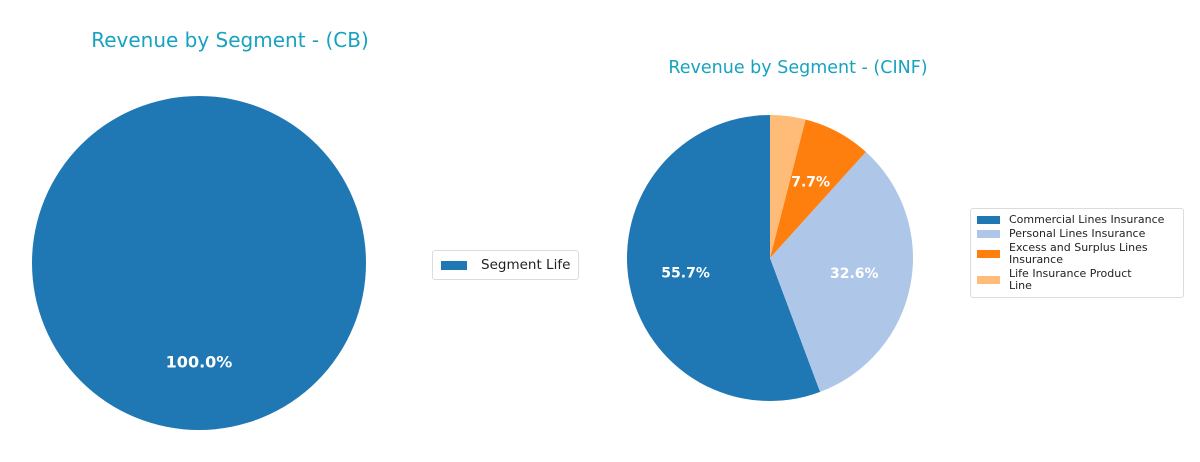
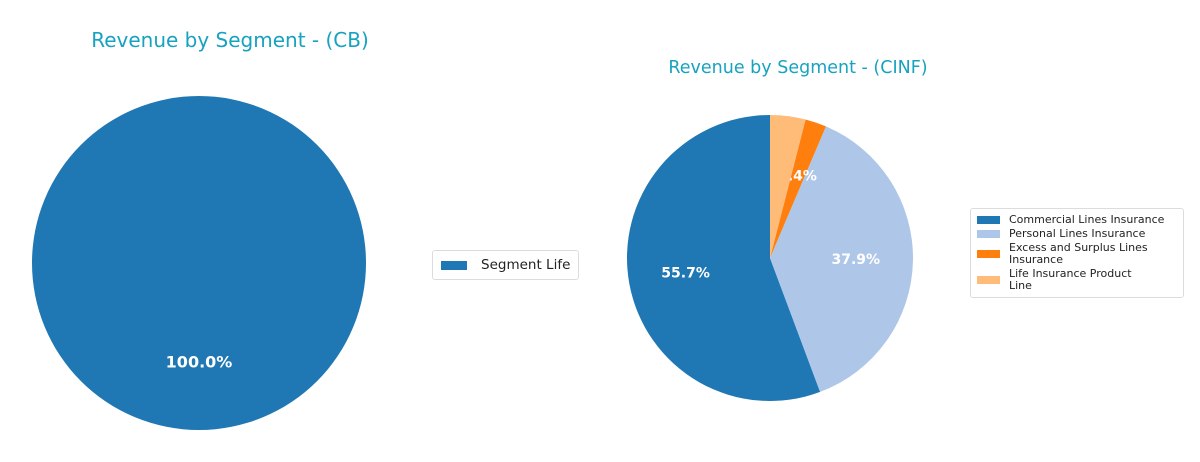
Revenue by Segment - (CINF)/Personal Lines Insurance: 32.6% -> 37.9%
Revenue by Segment - (CINF)/Excess and Surplus Lines Insurance: 7.7% -> 2.4%
